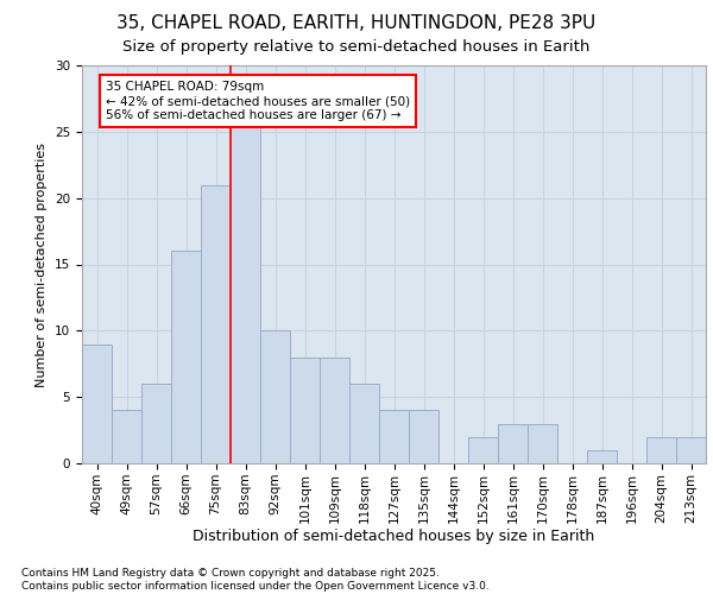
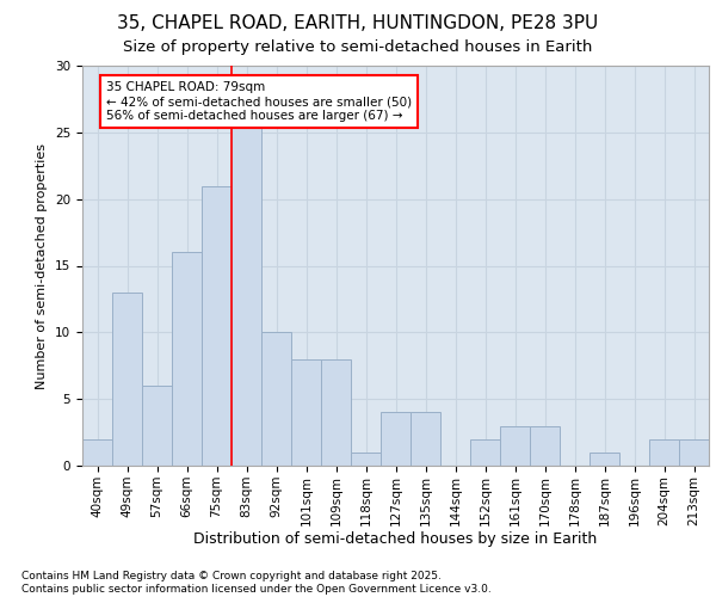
40sqm: 9 -> 2
49sqm: 4 -> 13
118sqm: 6 -> 1
